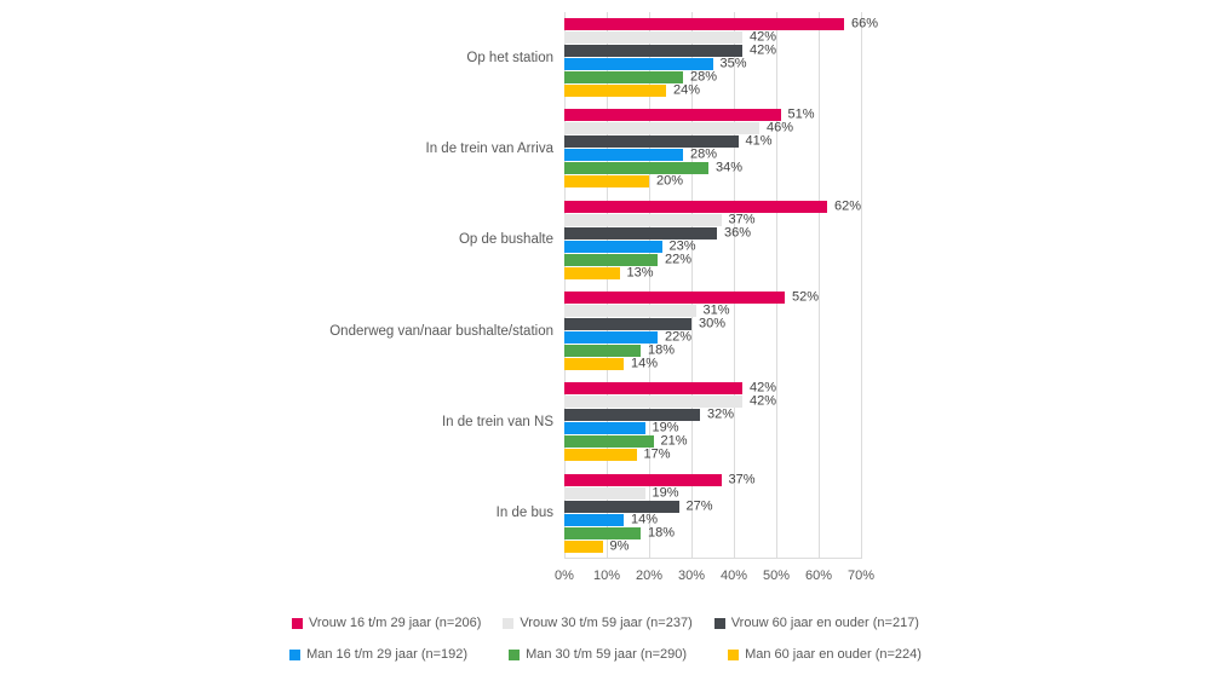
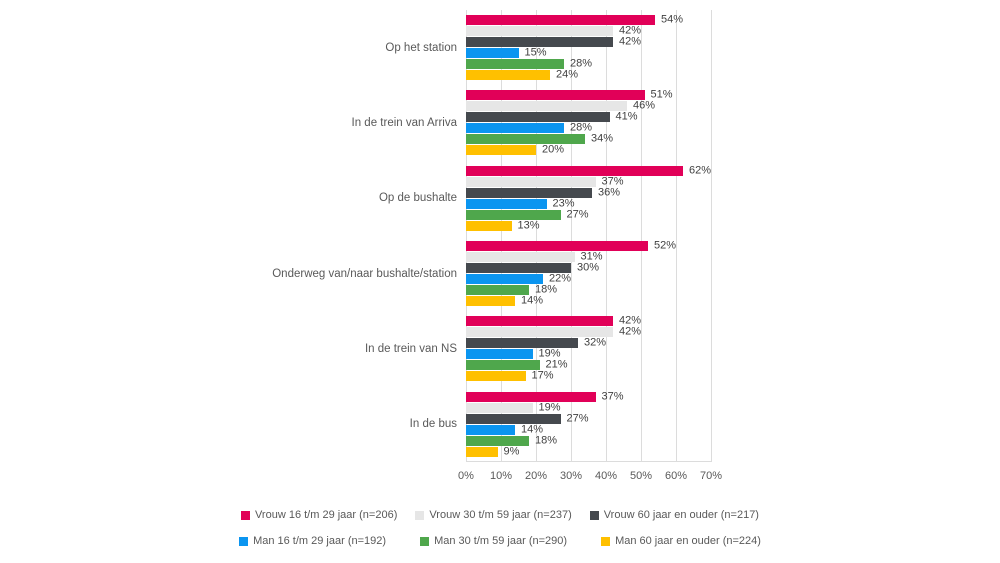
Vrouw 16 t/m 29 jaar (n=206)/Op het station: 66% -> 54%
Man 16 t/m 29 jaar (n=192)/Op het station: 35% -> 15%
Man 30 t/m 59 jaar (n=290)/Op de bushalte: 22% -> 27%
